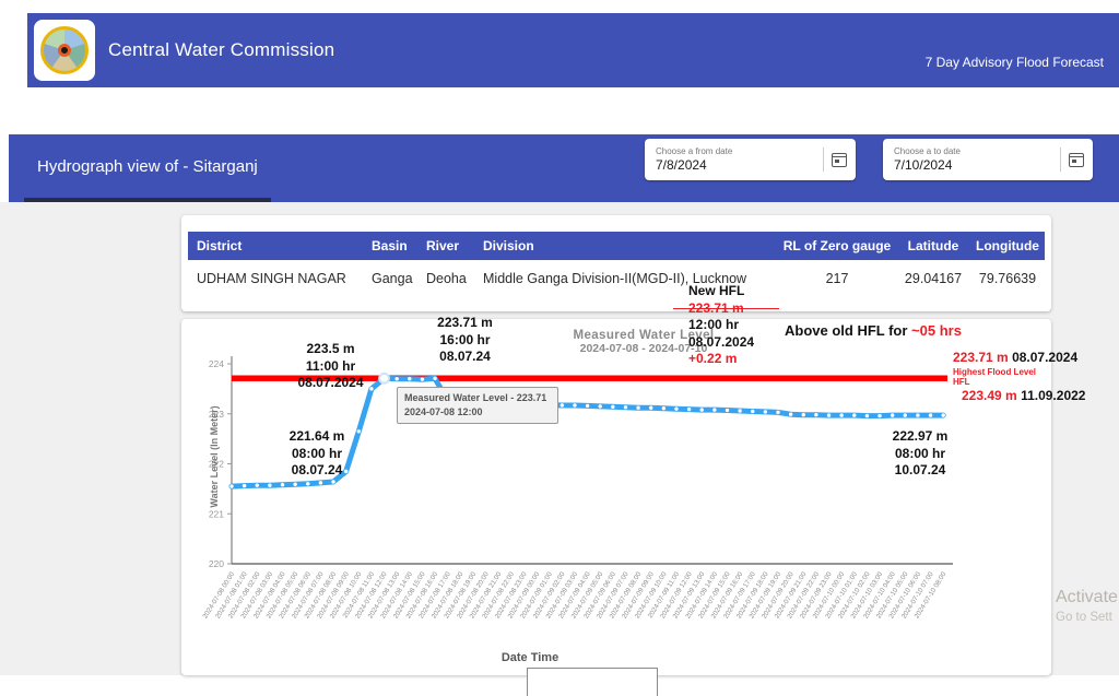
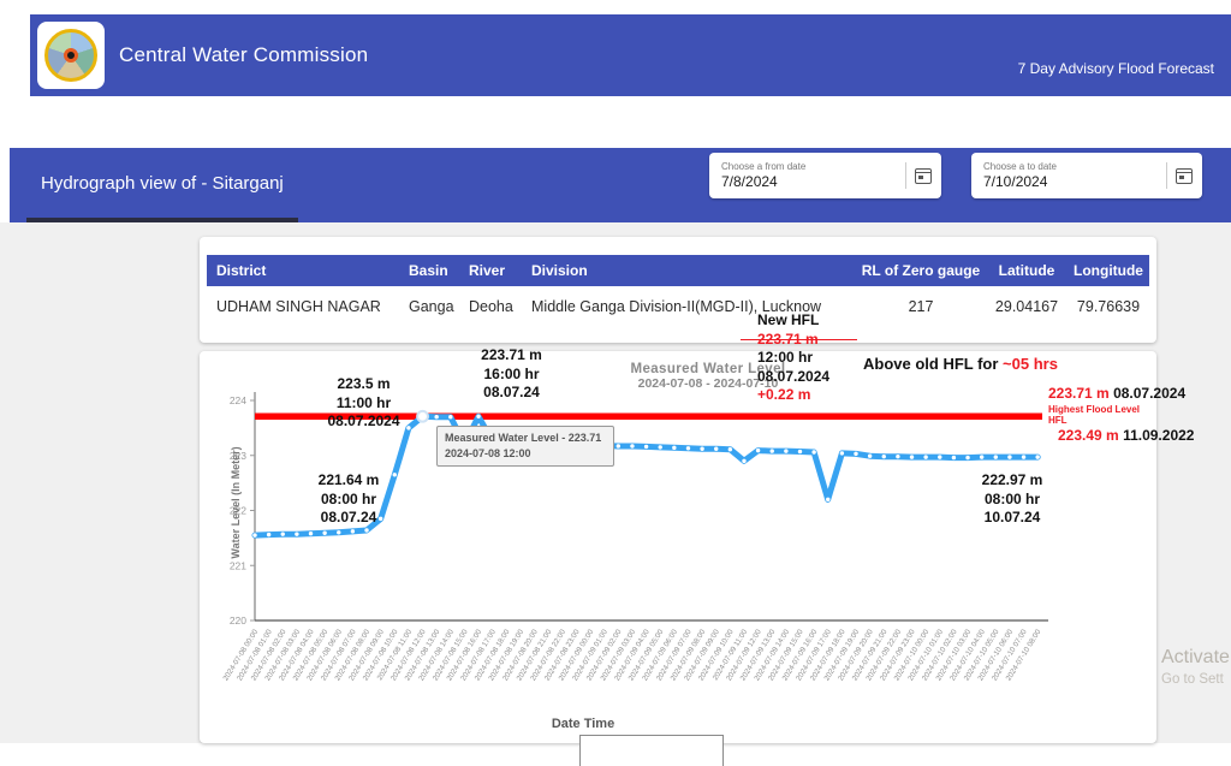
2024-07-08 15:00: 223.7 -> 223.2
2024-07-09 11:00: 223.1 -> 222.9
2024-07-09 17:00: 223.1 -> 222.2
